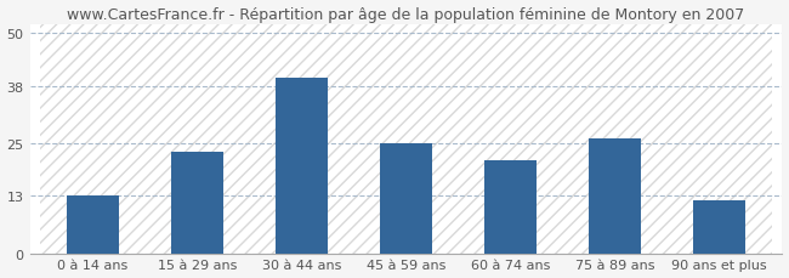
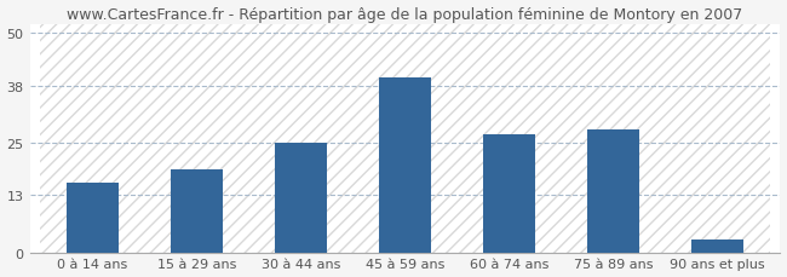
0 à 14 ans: 13 -> 16
15 à 29 ans: 23 -> 19
30 à 44 ans: 40 -> 25
45 à 59 ans: 25 -> 40
60 à 74 ans: 21 -> 27
75 à 89 ans: 26 -> 28
90 ans et plus: 12 -> 3
